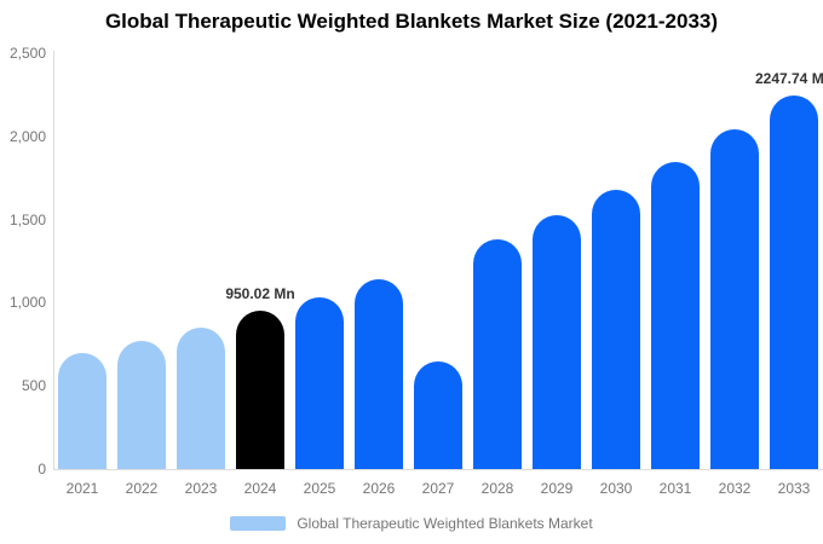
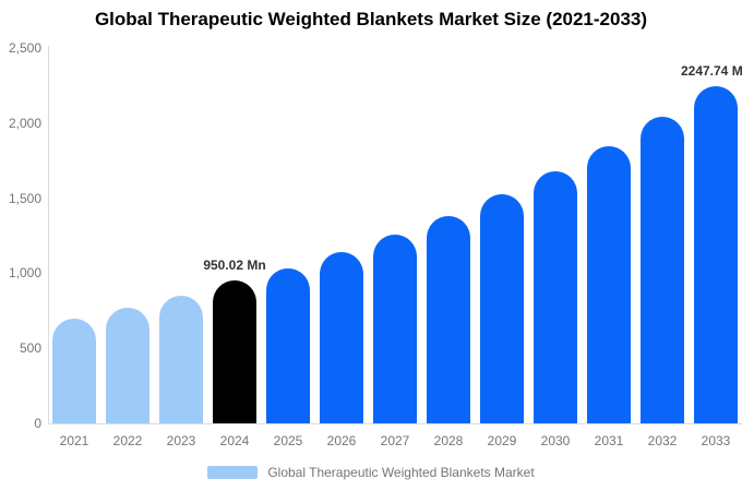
2027: 650 -> 1260
